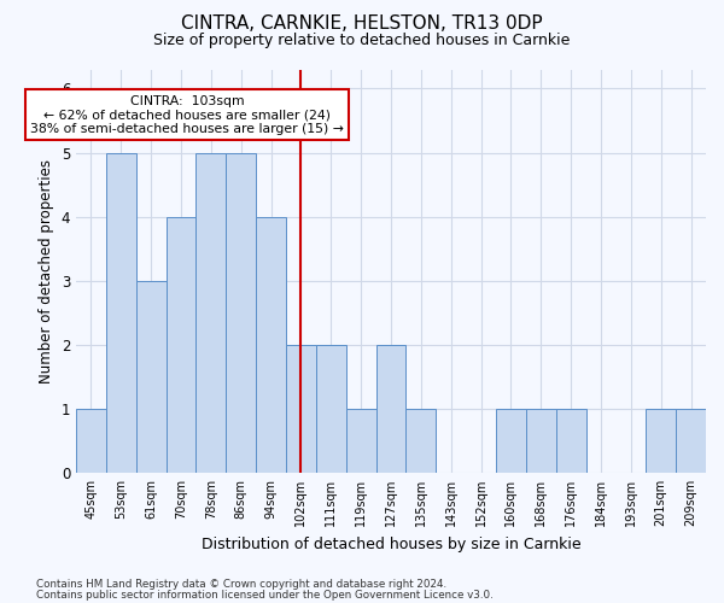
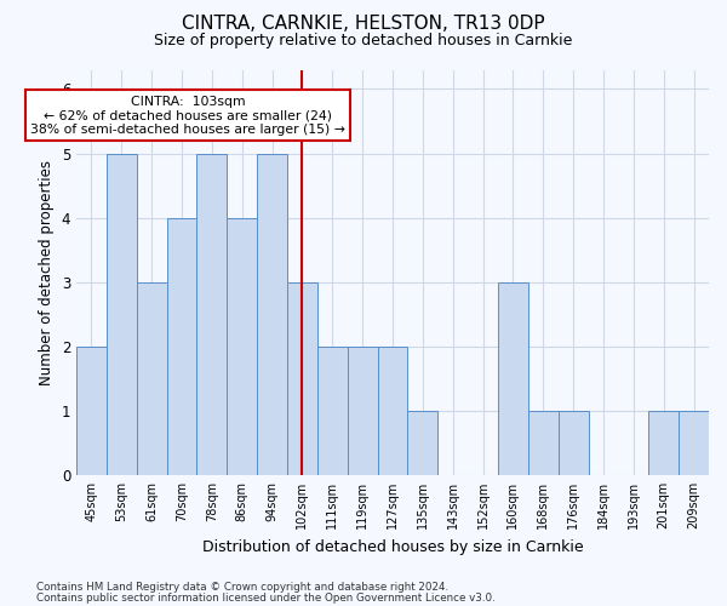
45sqm: 1 -> 2
86sqm: 5 -> 4
94sqm: 4 -> 5
102sqm: 2 -> 3
119sqm: 1 -> 2
160sqm: 1 -> 3
